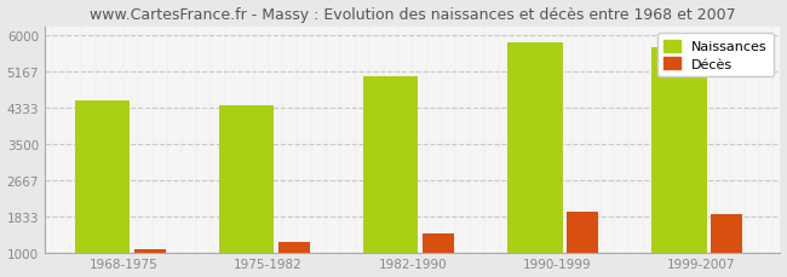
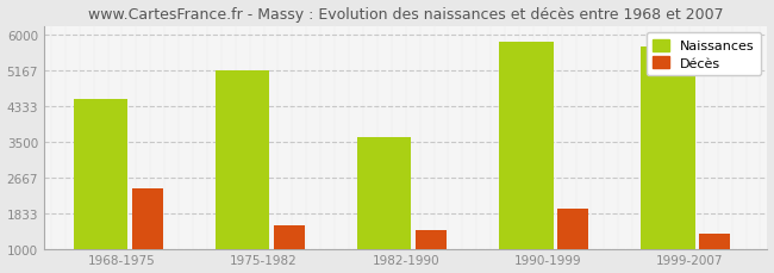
Décès/1968-1975: 1060 -> 2400
Naissances/1975-1982: 4390 -> 5150
Décès/1975-1982: 1230 -> 1550
Naissances/1982-1990: 5050 -> 3600
Décès/1999-2007: 1890 -> 1350
